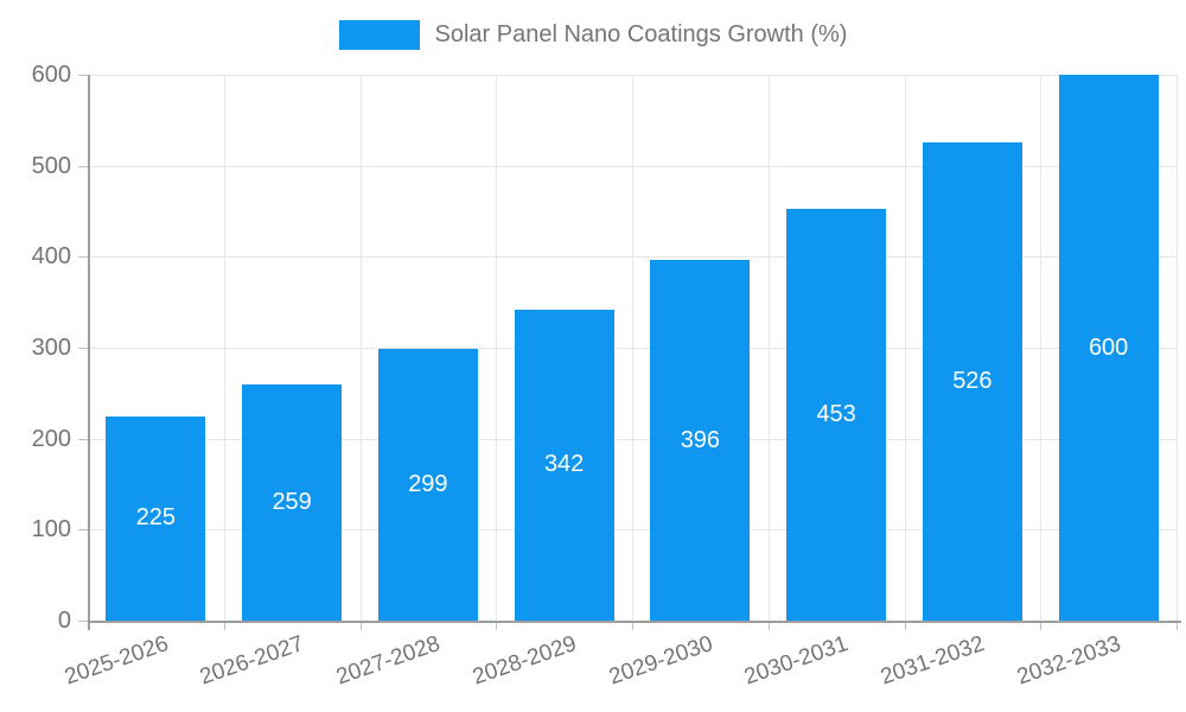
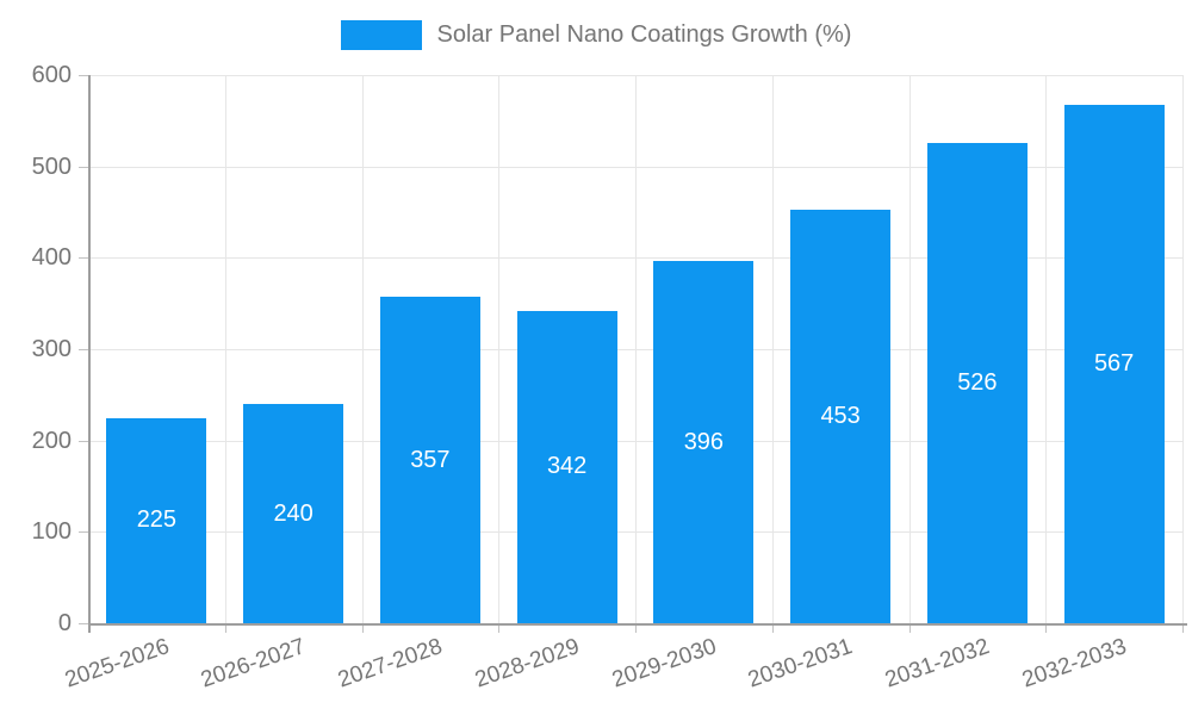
2026-2027: 259 -> 240
2027-2028: 299 -> 357
2032-2033: 600 -> 567
